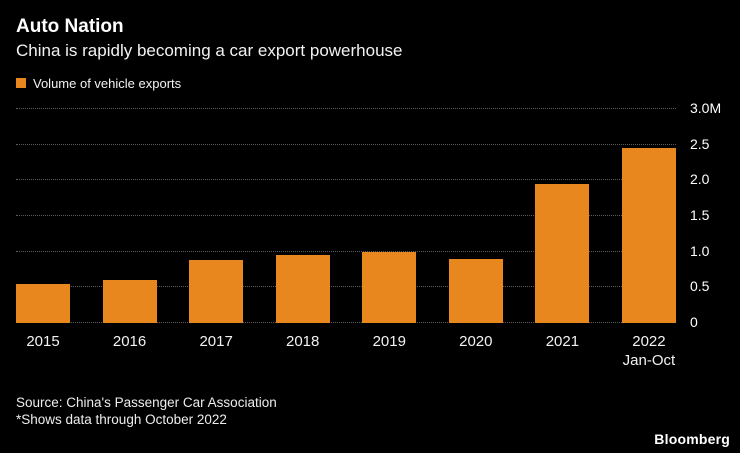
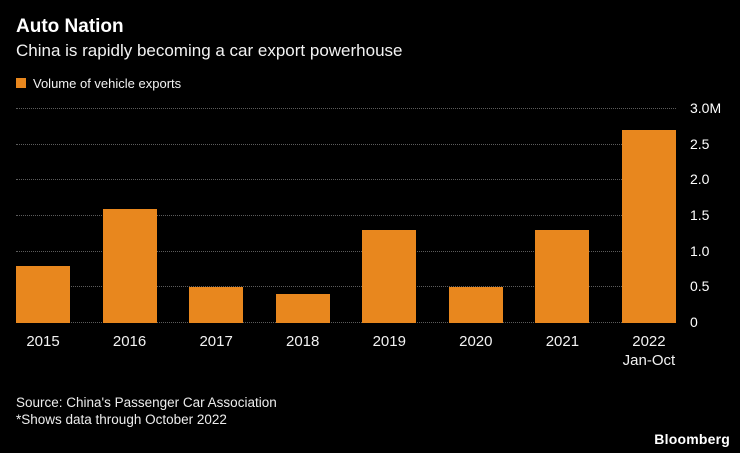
2015: 0.6M -> 0.8M
2016: 0.6M -> 1.6M
2017: 0.9M -> 0.5M
2018: 0.9M -> 0.4M
2019: 1.0M -> 1.3M
2020: 0.9M -> 0.5M
2021: 1.9M -> 1.3M
2022: 2.5M -> 2.7M
